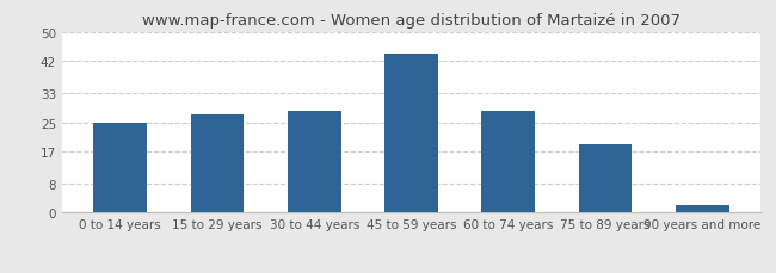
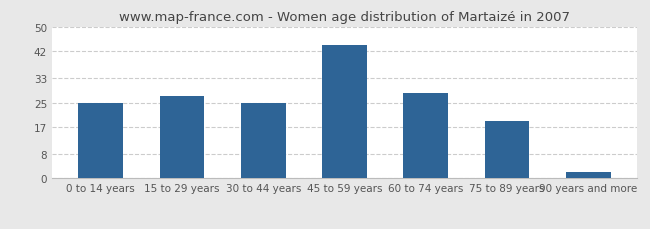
30 to 44 years: 28 -> 25
